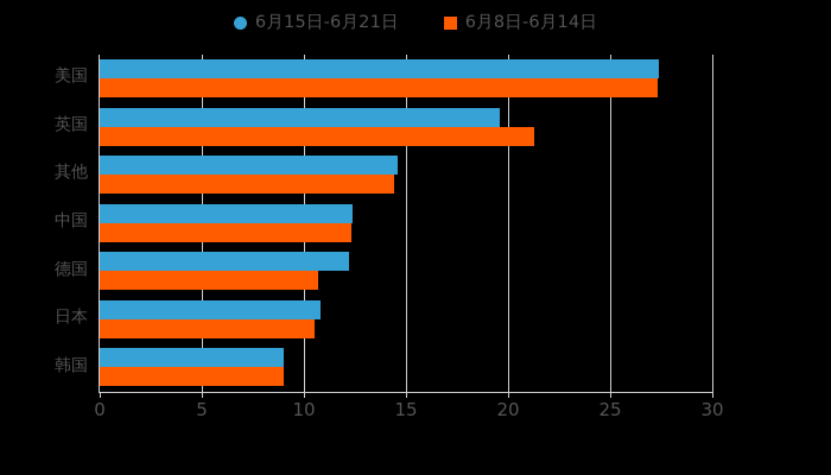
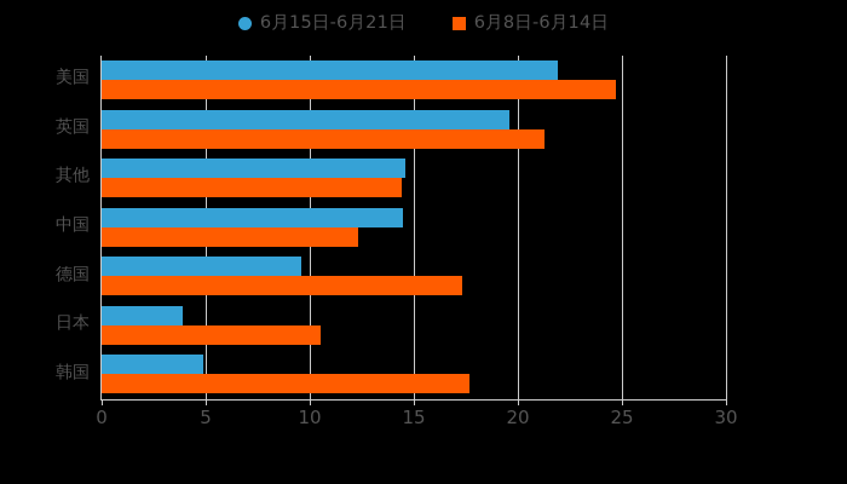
6月15日-6月21日/美国: 27.4 -> 21.9
6月8日-6月14日/美国: 27.3 -> 24.7
6月15日-6月21日/中国: 12.4 -> 14.5
6月15日-6月21日/德国: 12.2 -> 9.6
6月8日-6月14日/德国: 10.7 -> 17.3
6月15日-6月21日/日本: 10.8 -> 3.9
6月15日-6月21日/韩国: 9.0 -> 4.9
6月8日-6月14日/韩国: 9.0 -> 17.7
